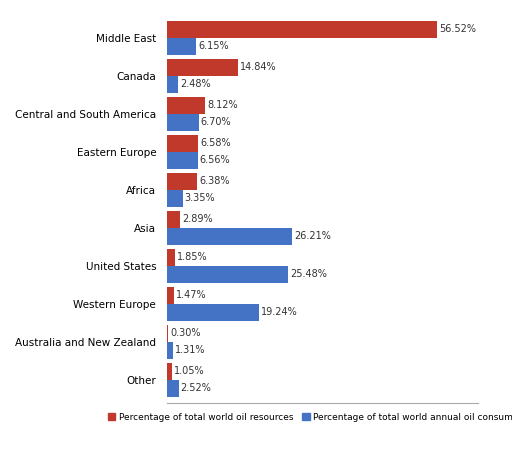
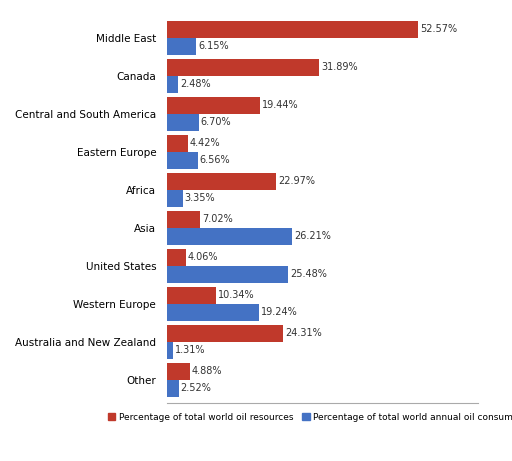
Percentage of total world oil resources/Middle East: 56.52% -> 52.57%
Percentage of total world oil resources/Canada: 14.84% -> 31.89%
Percentage of total world oil resources/Central and South America: 8.12% -> 19.44%
Percentage of total world oil resources/Eastern Europe: 6.58% -> 4.42%
Percentage of total world oil resources/Africa: 6.38% -> 22.97%
Percentage of total world oil resources/Asia: 2.89% -> 7.02%
Percentage of total world oil resources/United States: 1.85% -> 4.06%
Percentage of total world oil resources/Western Europe: 1.47% -> 10.34%
Percentage of total world oil resources/Australia and New Zealand: 0.30% -> 24.31%
Percentage of total world oil resources/Other: 1.05% -> 4.88%
